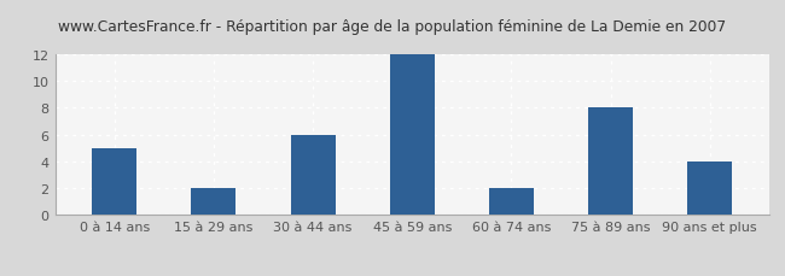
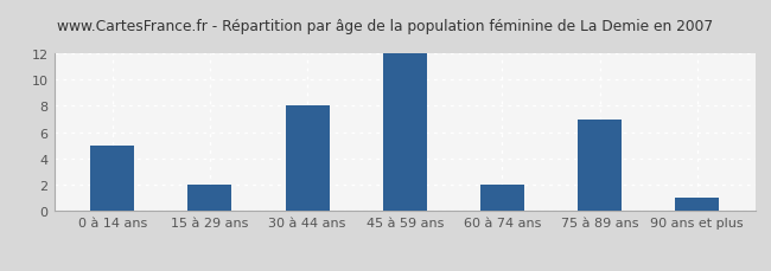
30 à 44 ans: 6 -> 8
75 à 89 ans: 8 -> 7
90 ans et plus: 4 -> 1
